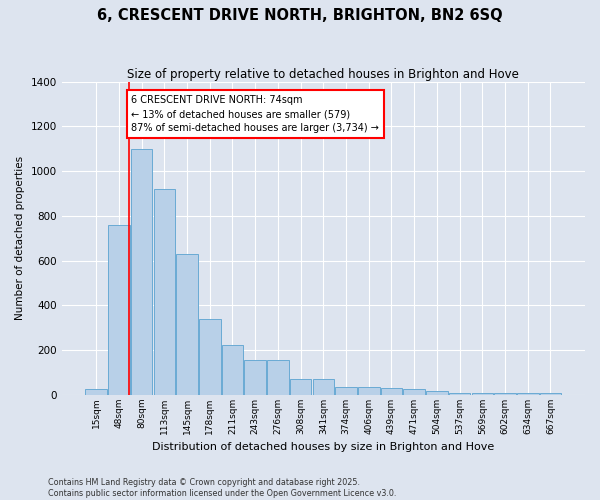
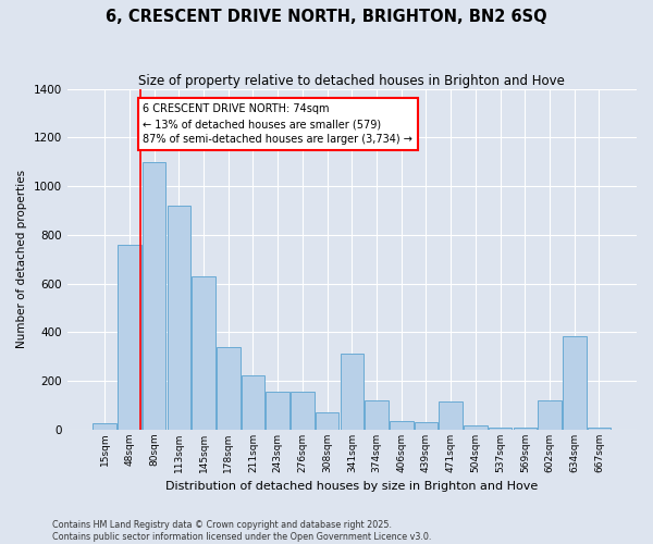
341sqm: 70 -> 315
374sqm: 38 -> 120
471sqm: 28 -> 115
602sqm: 8 -> 120
634sqm: 8 -> 385
